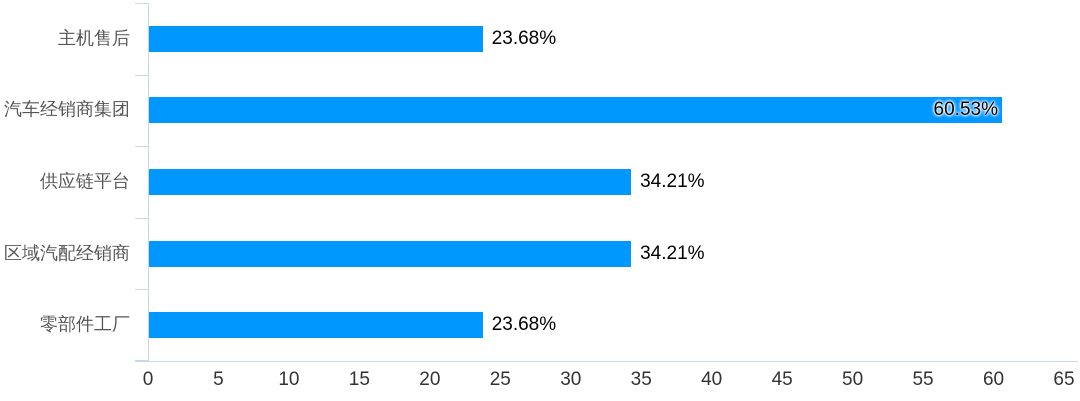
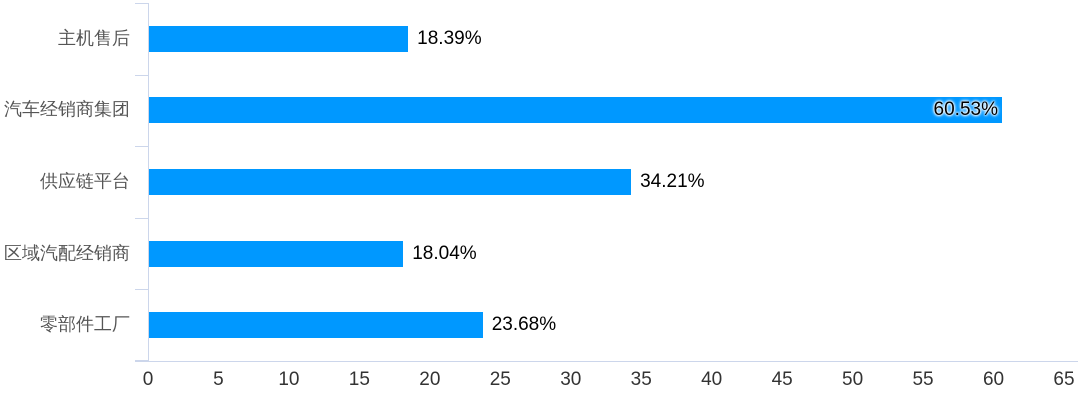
主机售后: 23.68% -> 18.39%
区域汽配经销商: 34.21% -> 18.04%
